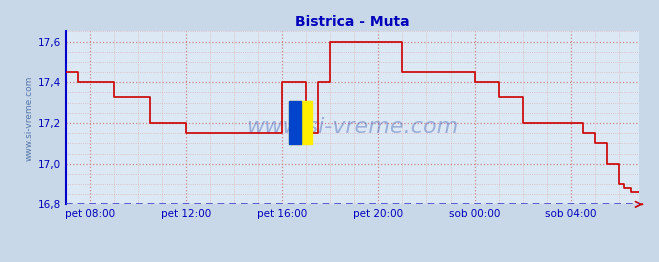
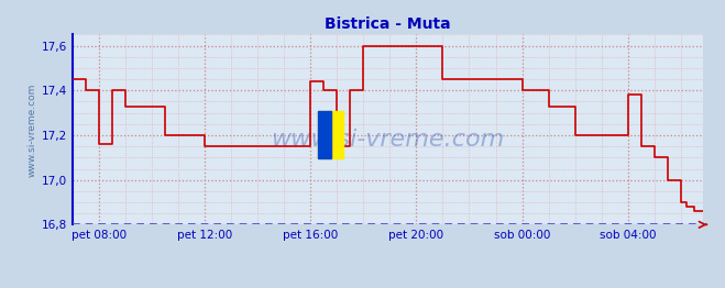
pet 08:00: 17,40 -> 17,16
pet 16:00: 17,40 -> 17,44
sob 04:00: 17,20 -> 17,38
